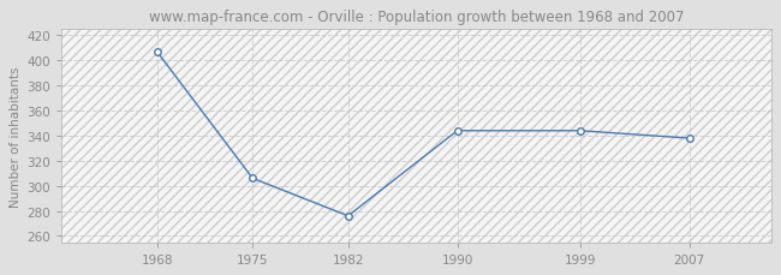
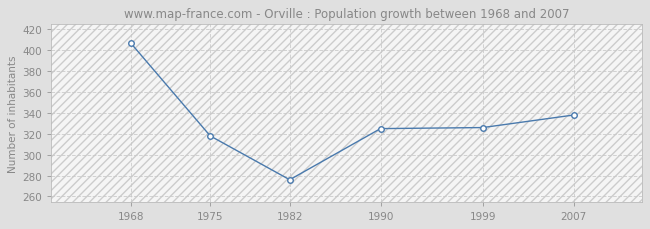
1975: 306 -> 318
1990: 344 -> 325
1999: 344 -> 326
